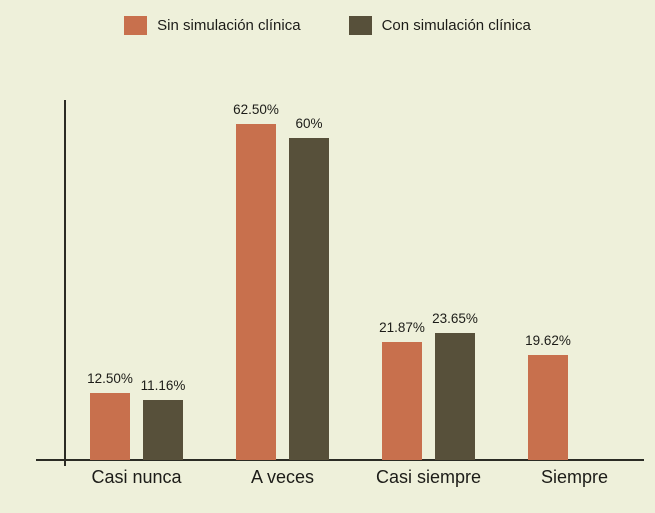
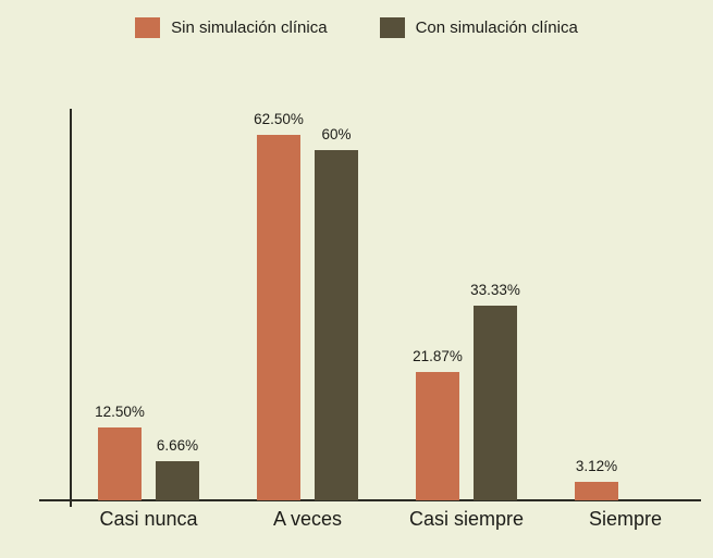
Con simulación clínica/Casi nunca: 11.16% -> 6.66%
Con simulación clínica/Casi siempre: 23.65% -> 33.33%
Sin simulación clínica/Siempre: 19.62% -> 3.12%
